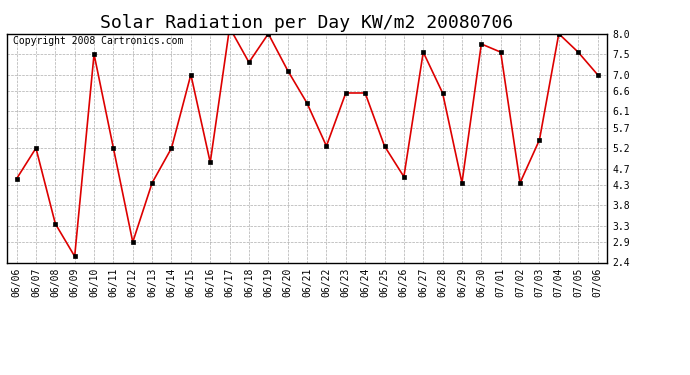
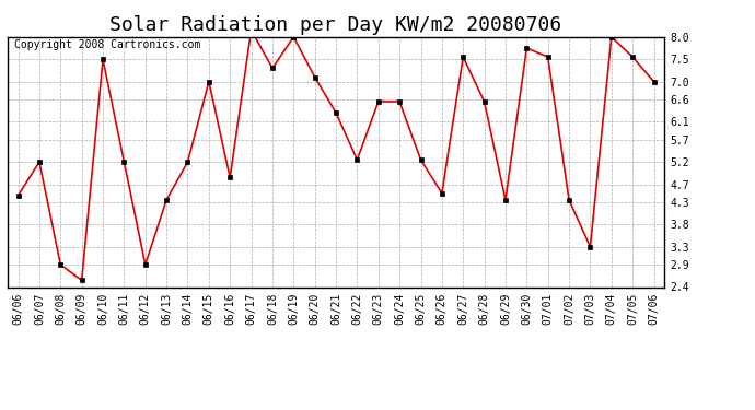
06/08: 3.35 -> 2.90
07/03: 5.40 -> 3.30
